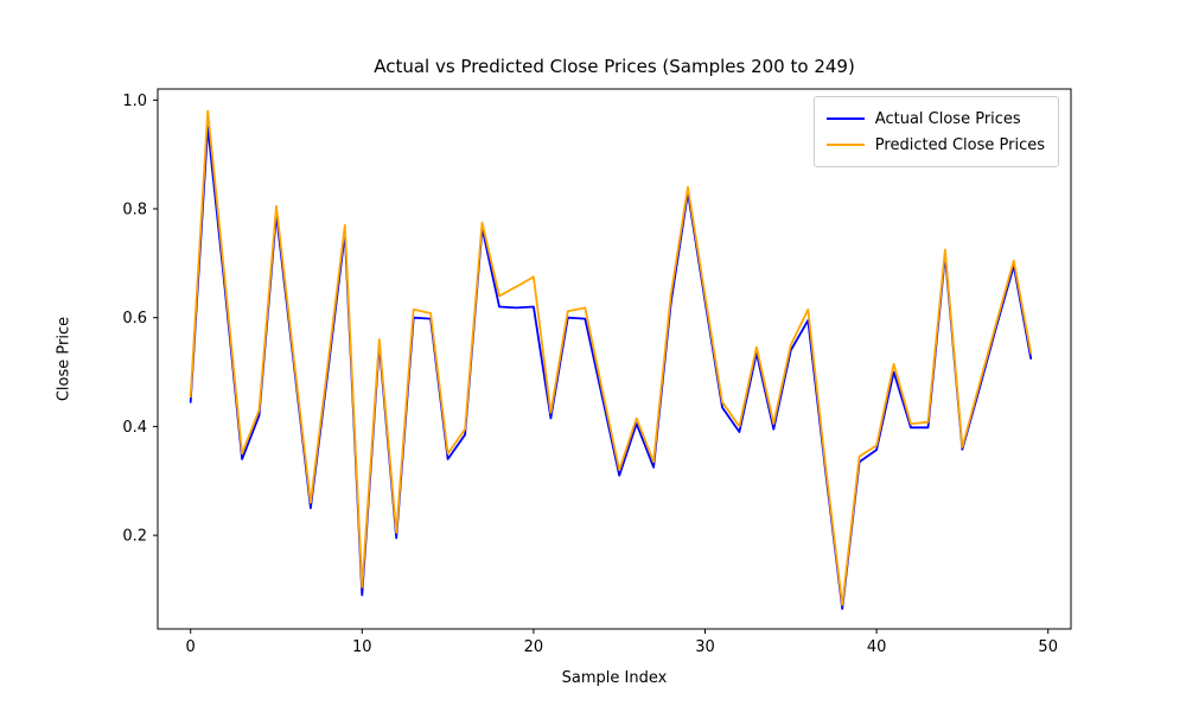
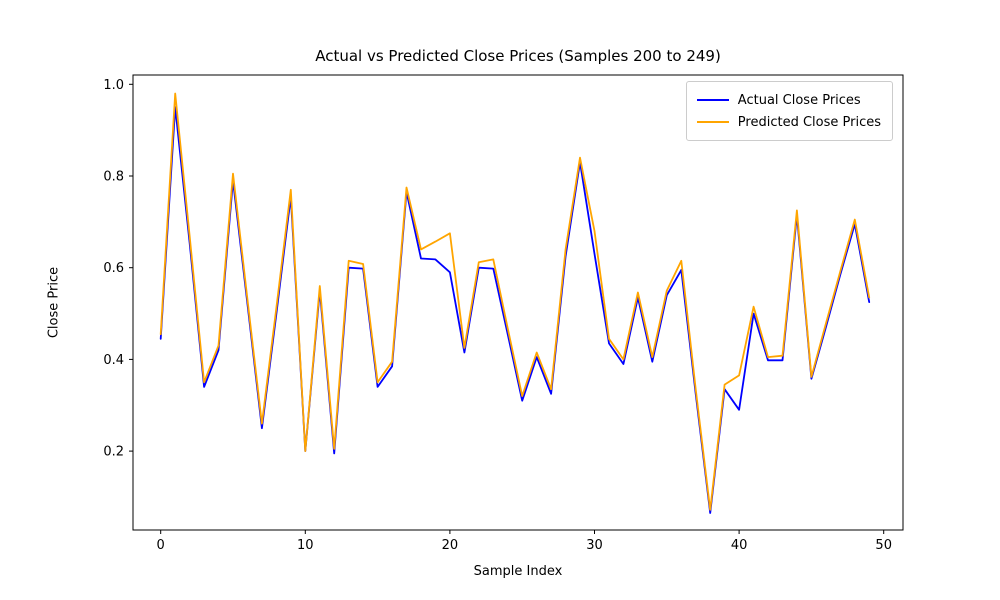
Actual Close Prices/10: 0.09 -> 0.20
Predicted Close Prices/10: 0.10 -> 0.20
Actual Close Prices/20: 0.62 -> 0.59
Predicted Close Prices/30: 0.64 -> 0.68
Actual Close Prices/40: 0.36 -> 0.29
